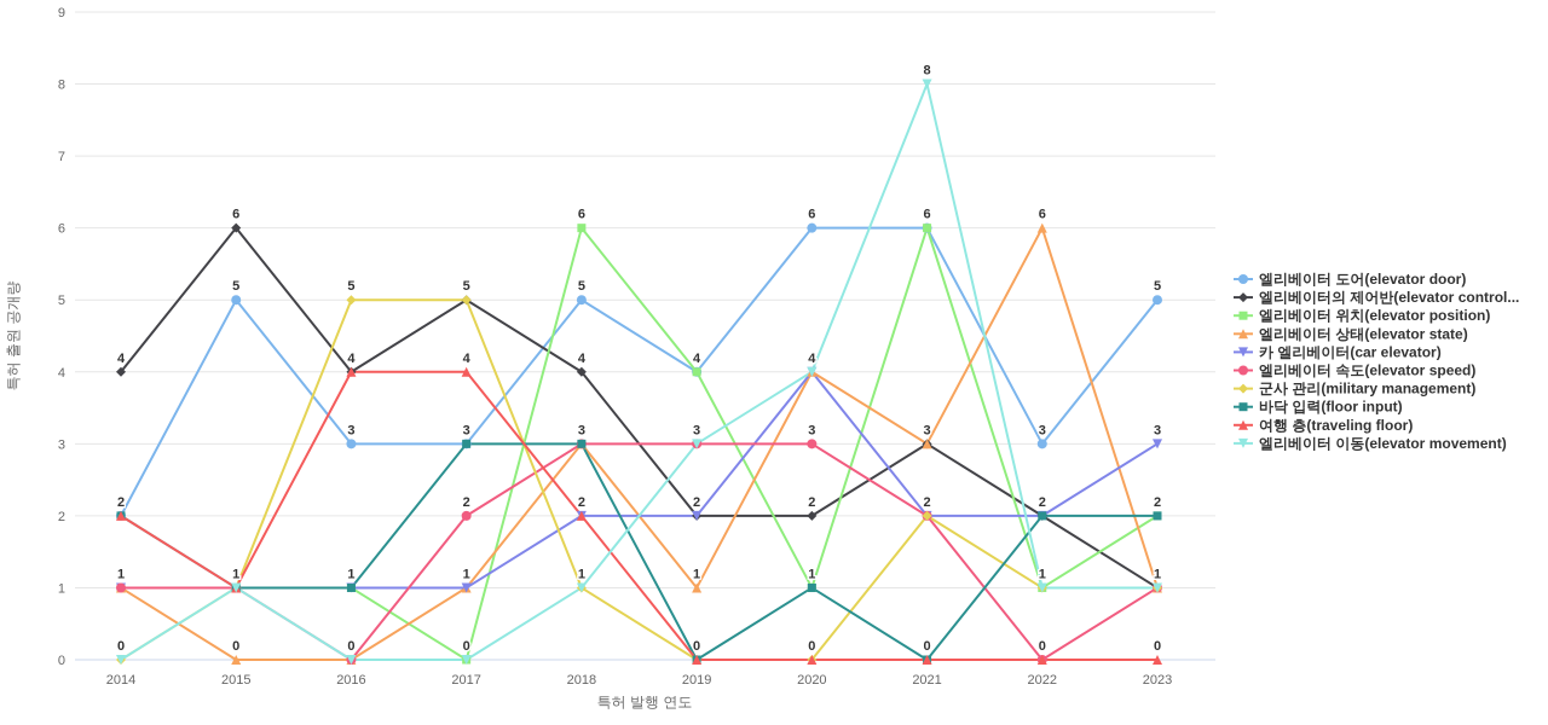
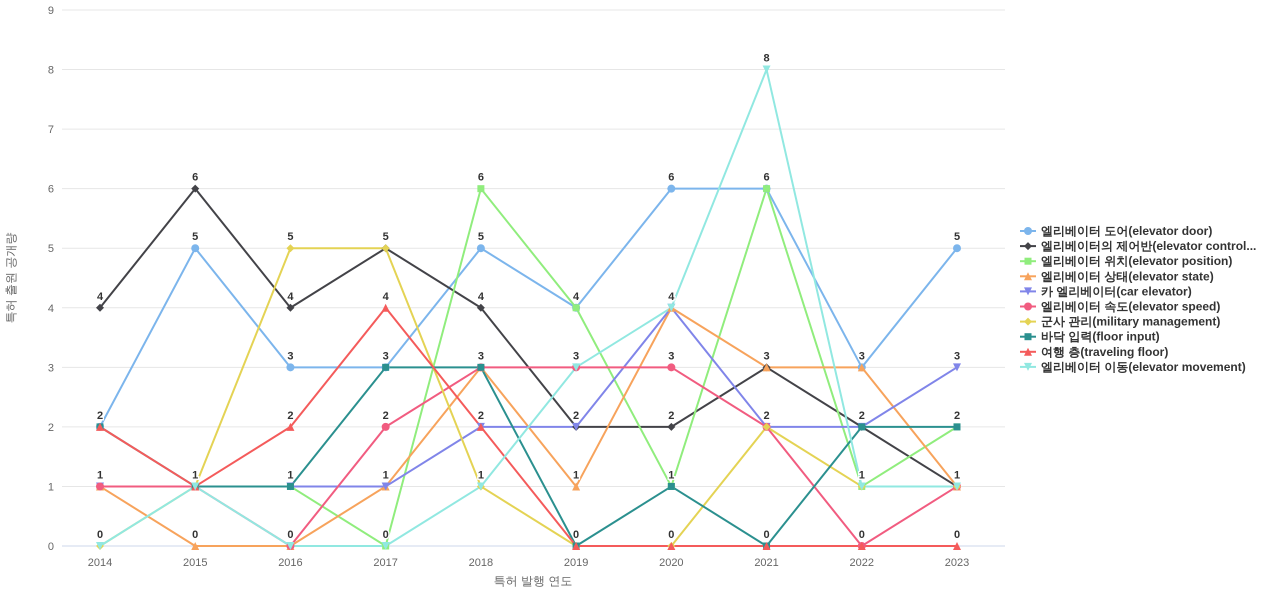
여행 층(traveling floor)/2016: 4 -> 2
엘리베이터 상태(elevator state)/2022: 6 -> 3
